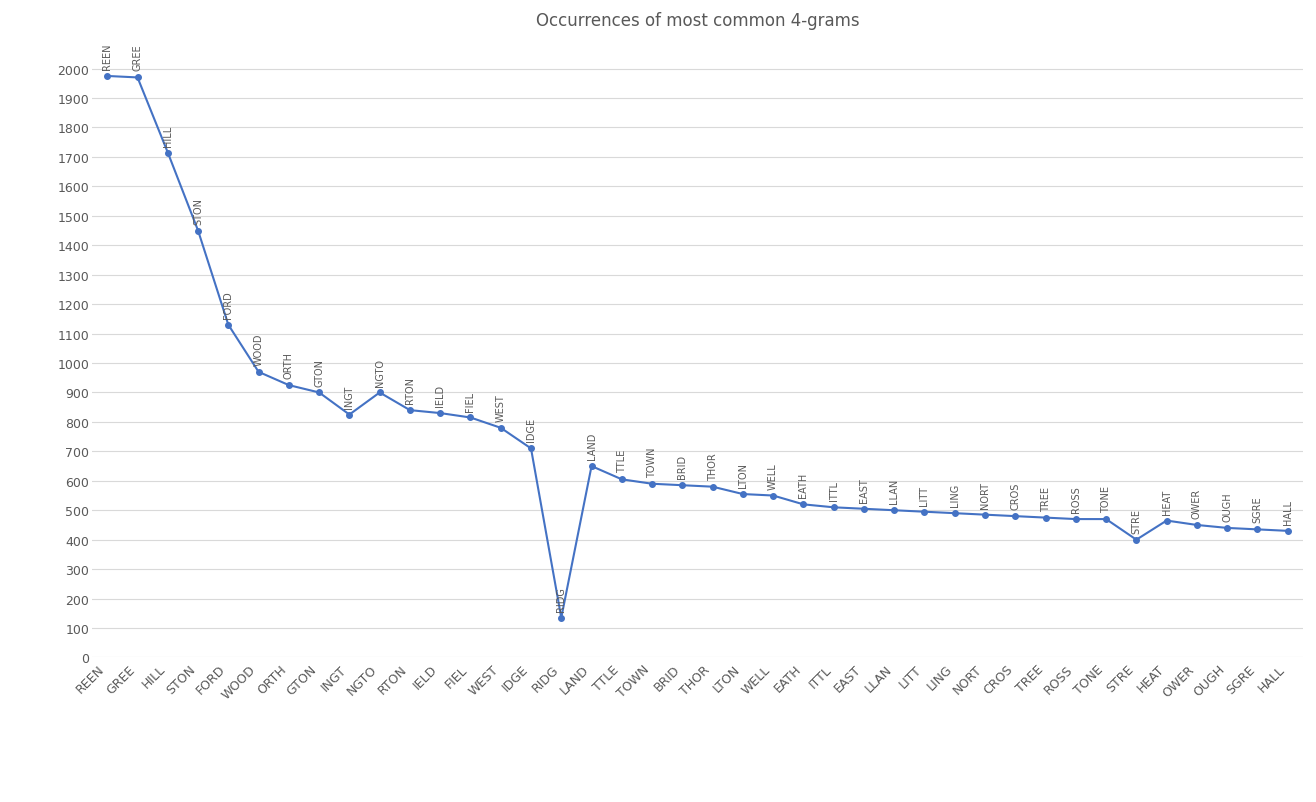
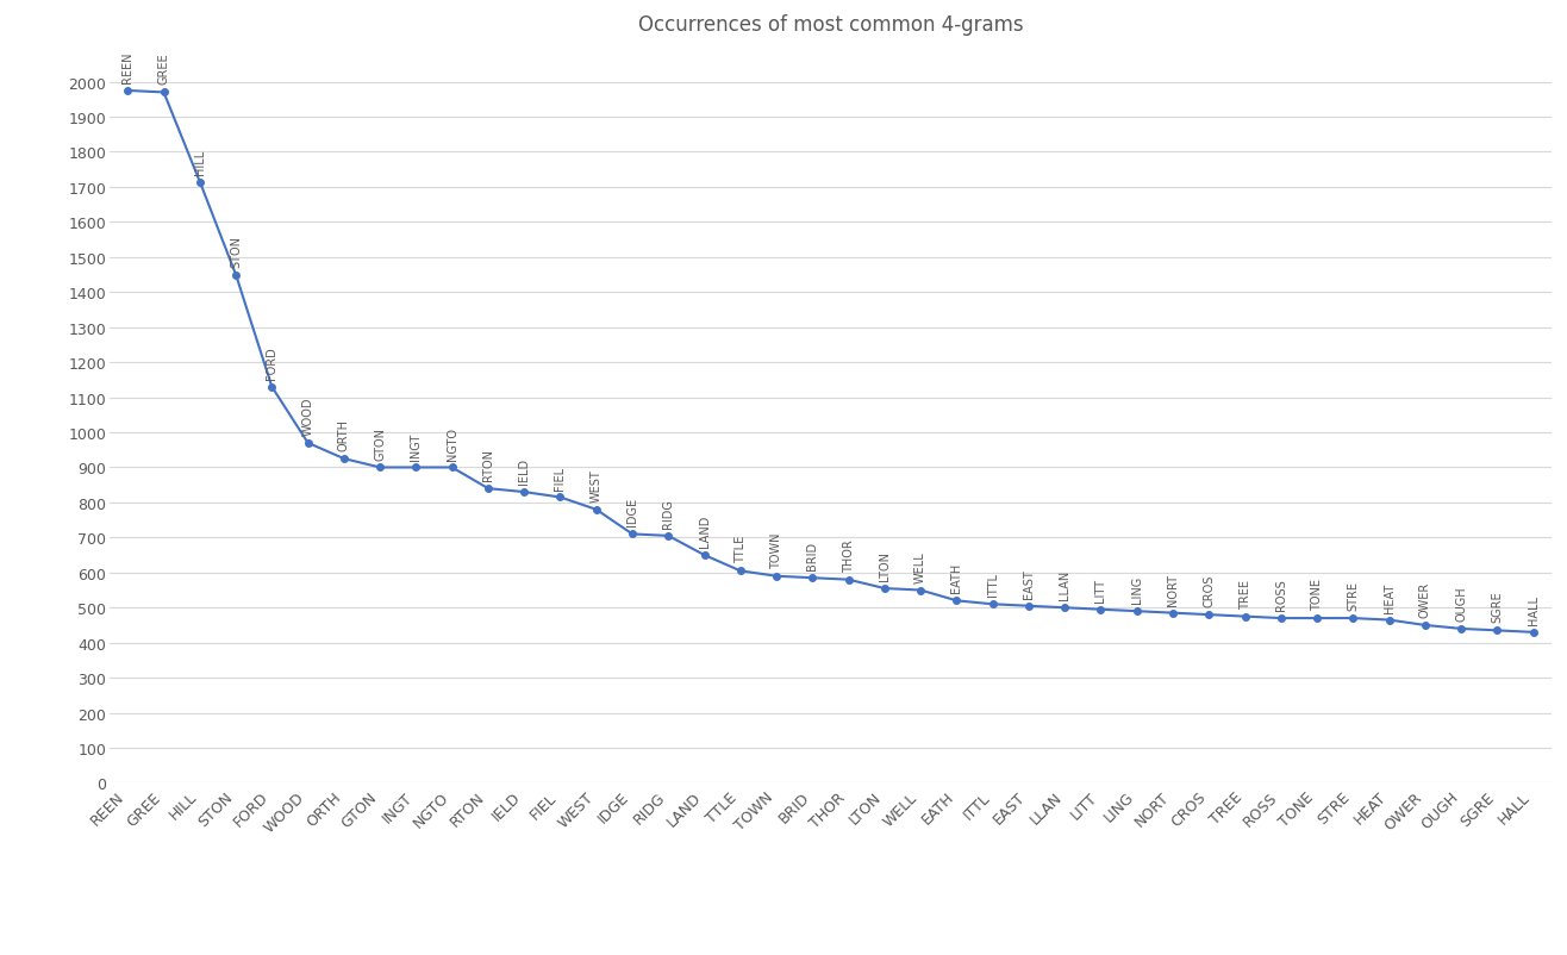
INGT: 825 -> 900
RIDG: 135 -> 705
STRE: 400 -> 470
